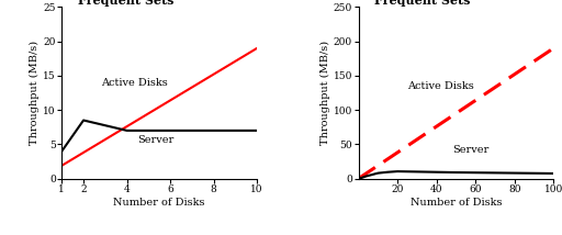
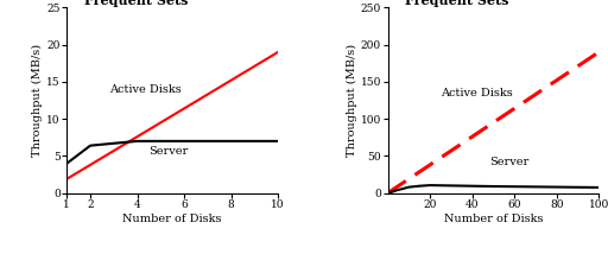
2: 8.5 -> 6.4
